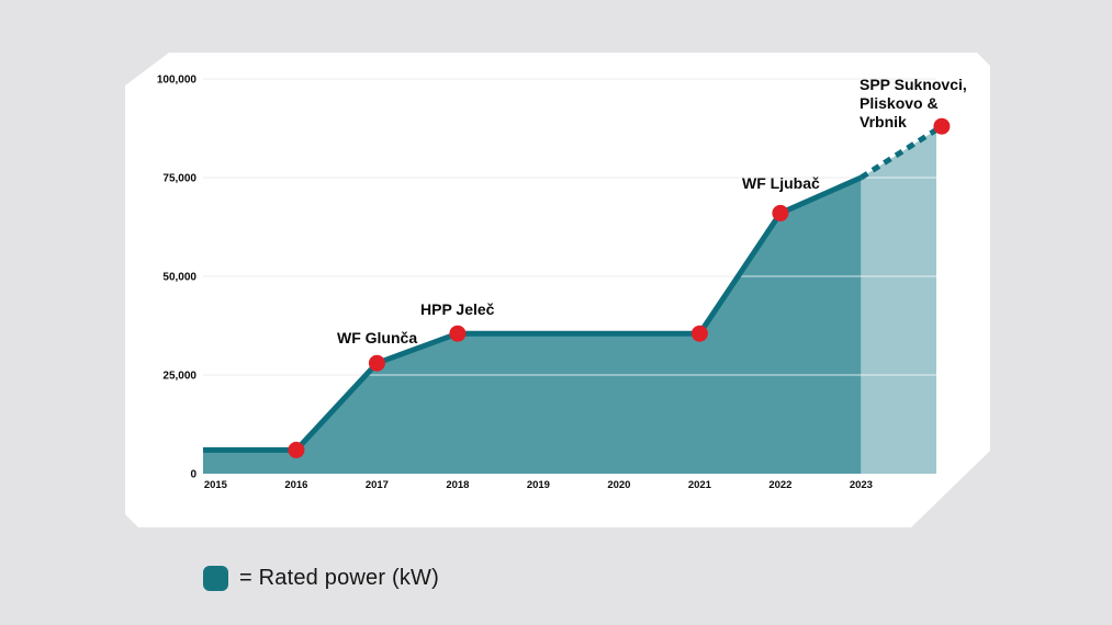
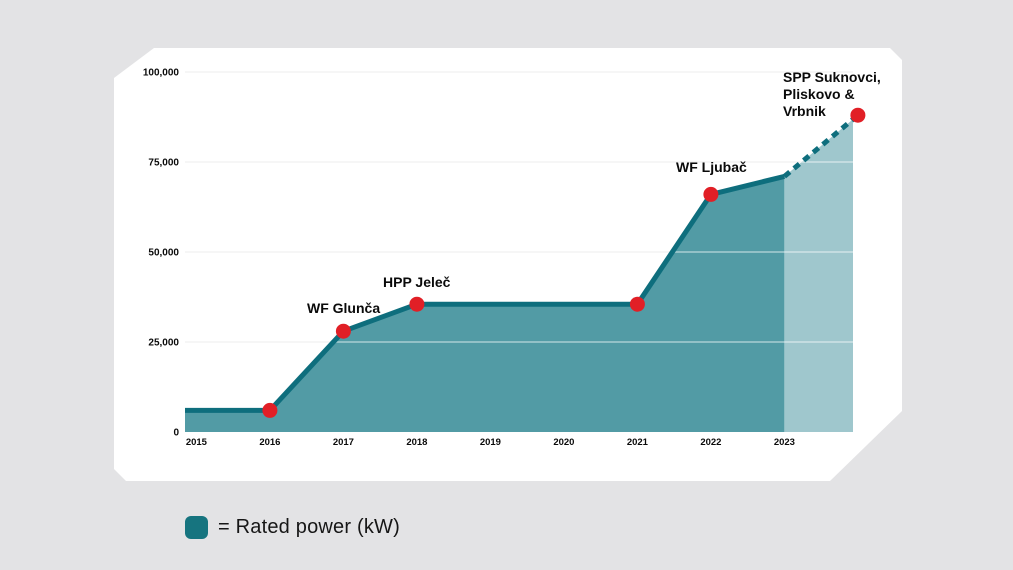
2023: 75000 -> 71000
